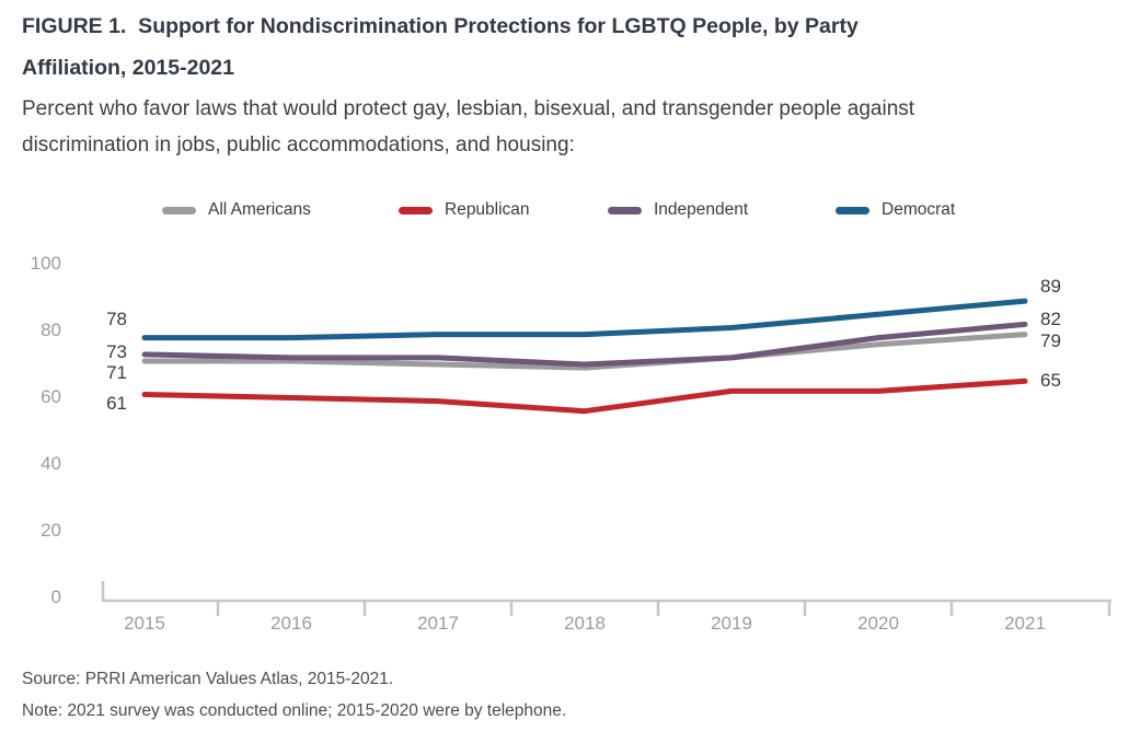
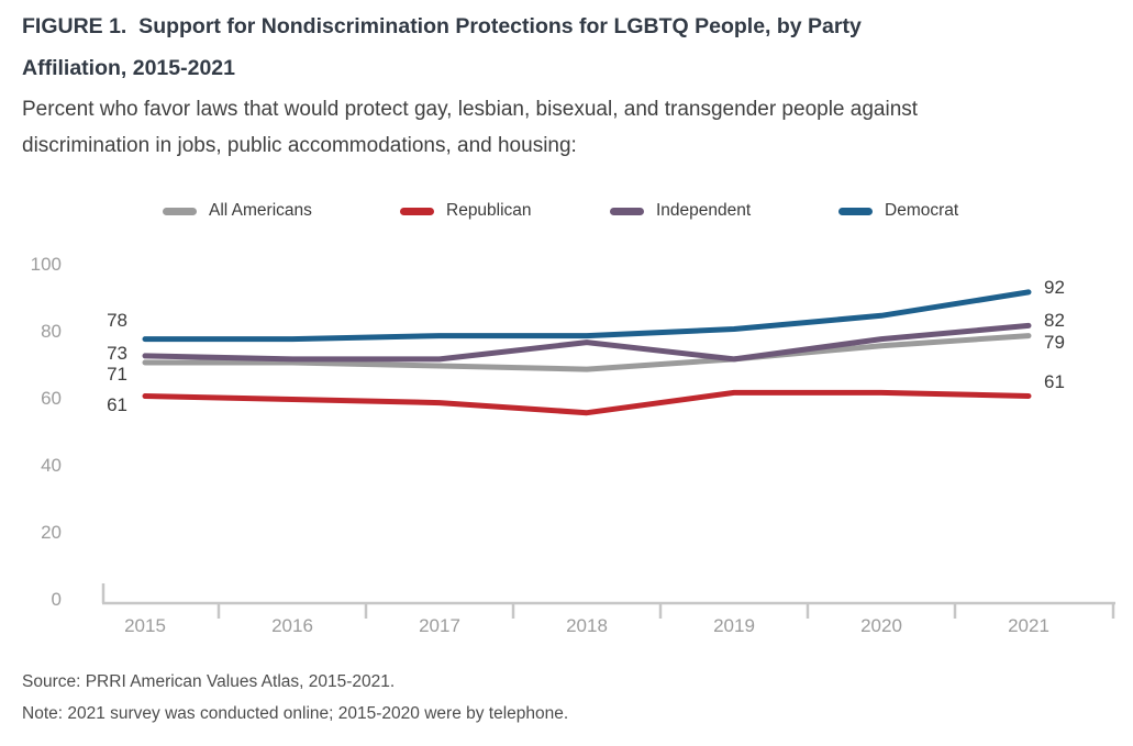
Independent/2018: 70 -> 77
Republican/2021: 65 -> 61
Democrat/2021: 89 -> 92
